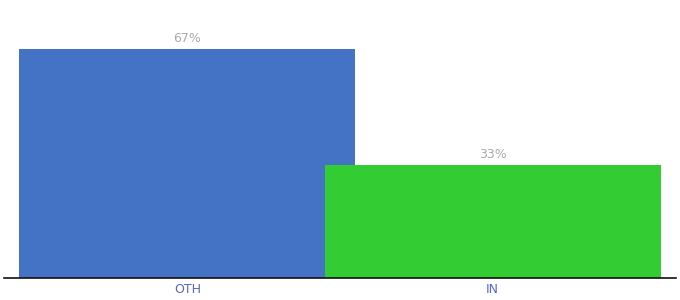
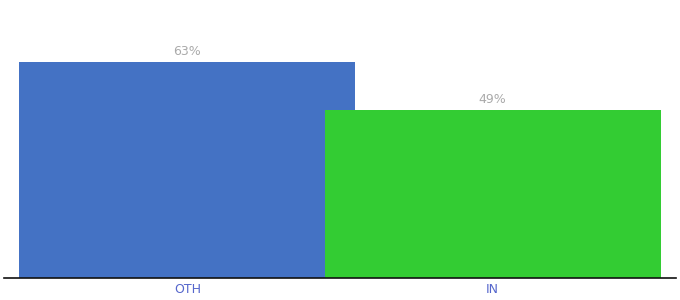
OTH: 67% -> 63%
IN: 33% -> 49%
